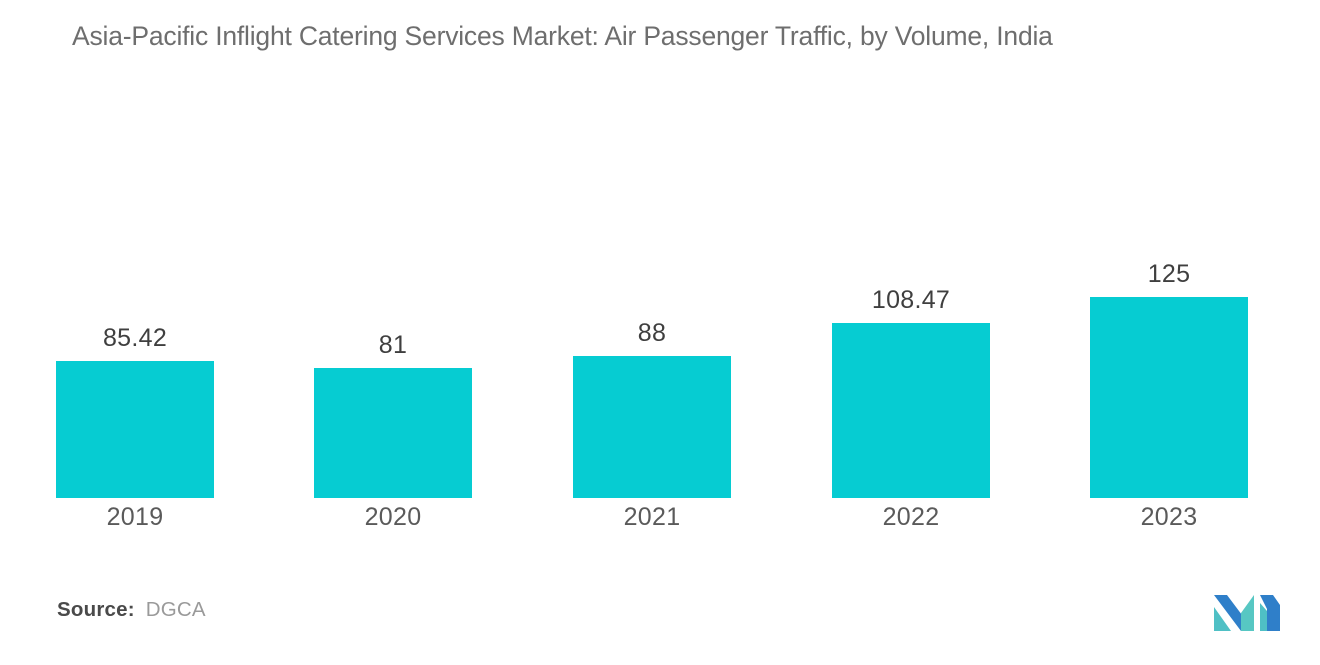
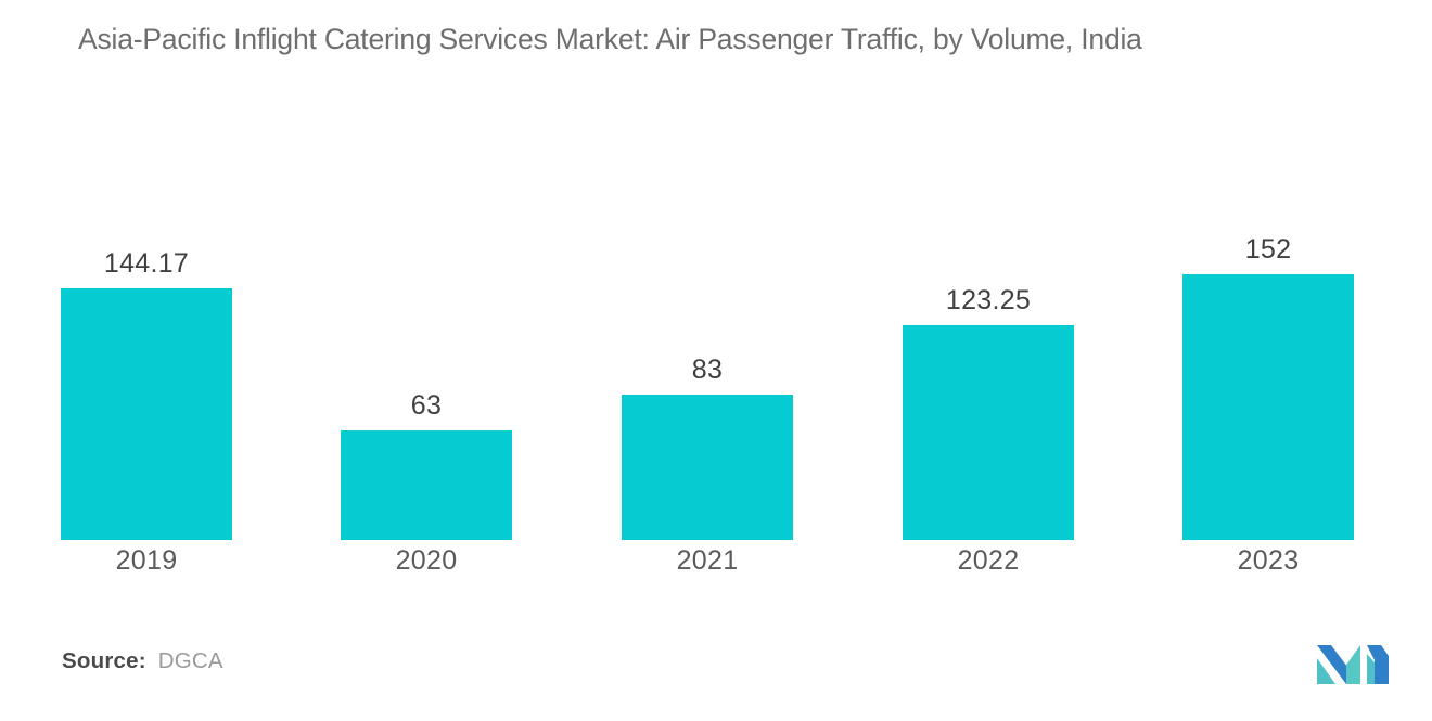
2019: 85.42 -> 144.17
2020: 81 -> 63
2021: 88 -> 83
2022: 108.47 -> 123.25
2023: 125 -> 152
